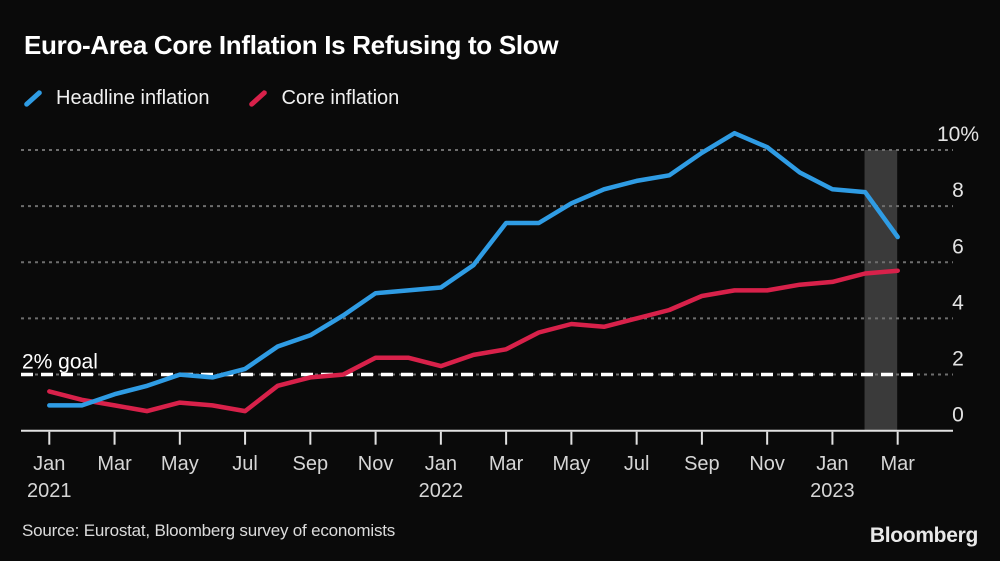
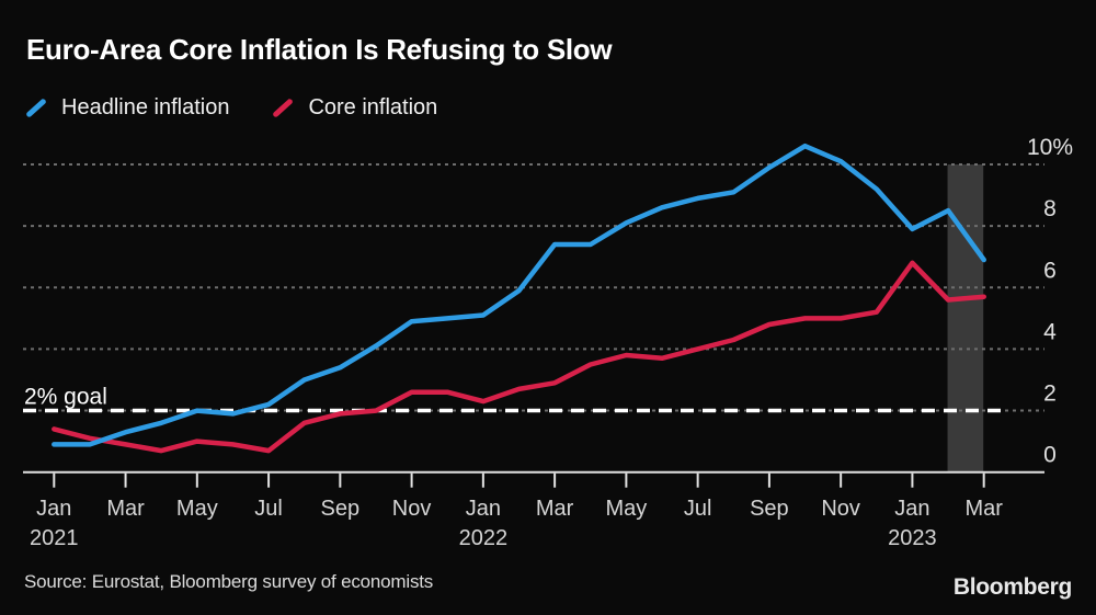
Headline inflation/Jan 2023: 8.6 -> 7.9
Core inflation/Jan 2023: 5.3 -> 6.8
